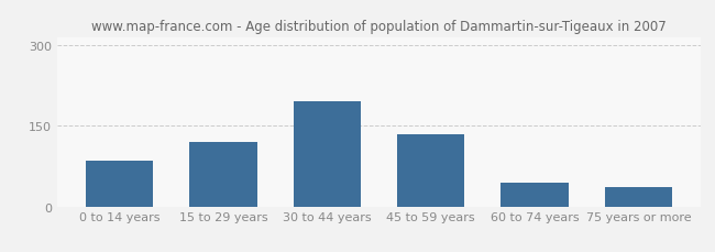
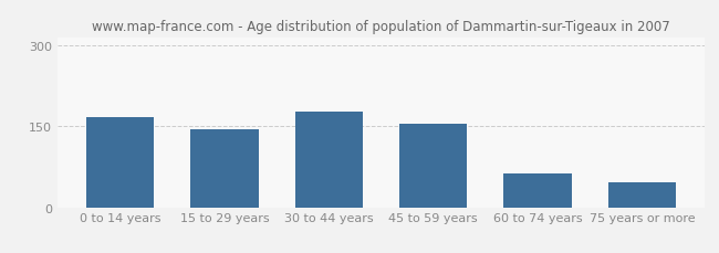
0 to 14 years: 85 -> 167
15 to 29 years: 120 -> 144
30 to 44 years: 195 -> 176
45 to 59 years: 135 -> 154
60 to 74 years: 45 -> 63
75 years or more: 35 -> 47
